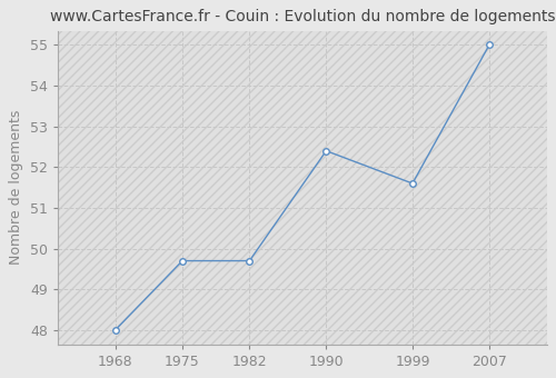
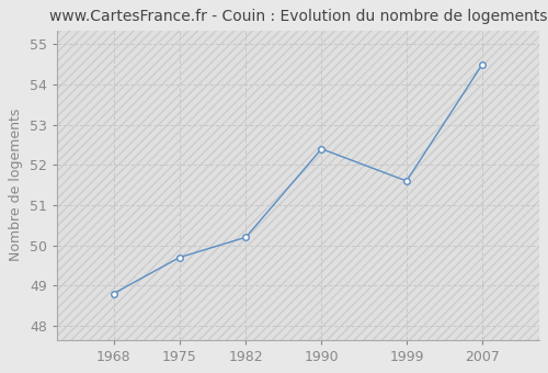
1968: 48.0 -> 48.8
1982: 49.7 -> 50.2
2007: 55.0 -> 54.5
